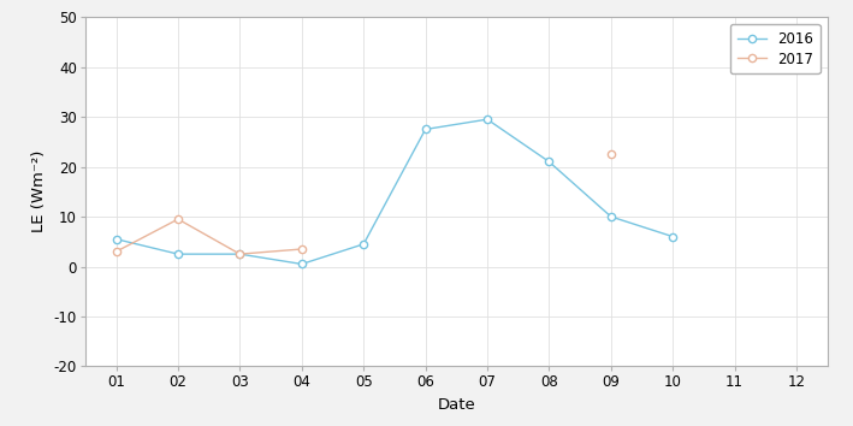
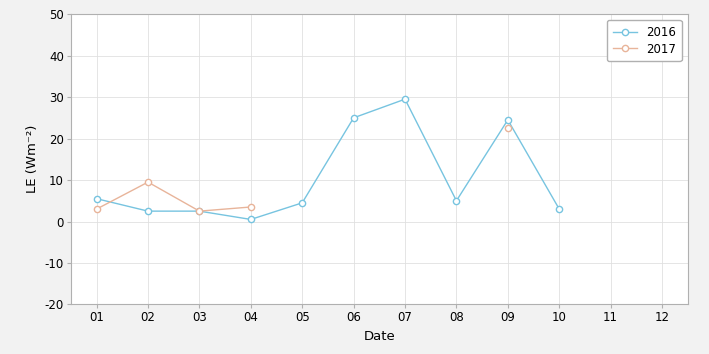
2016/06: 27.5 -> 25.0
2016/08: 21.0 -> 5.0
2016/09: 10.0 -> 24.5
2016/10: 6.0 -> 3.0
